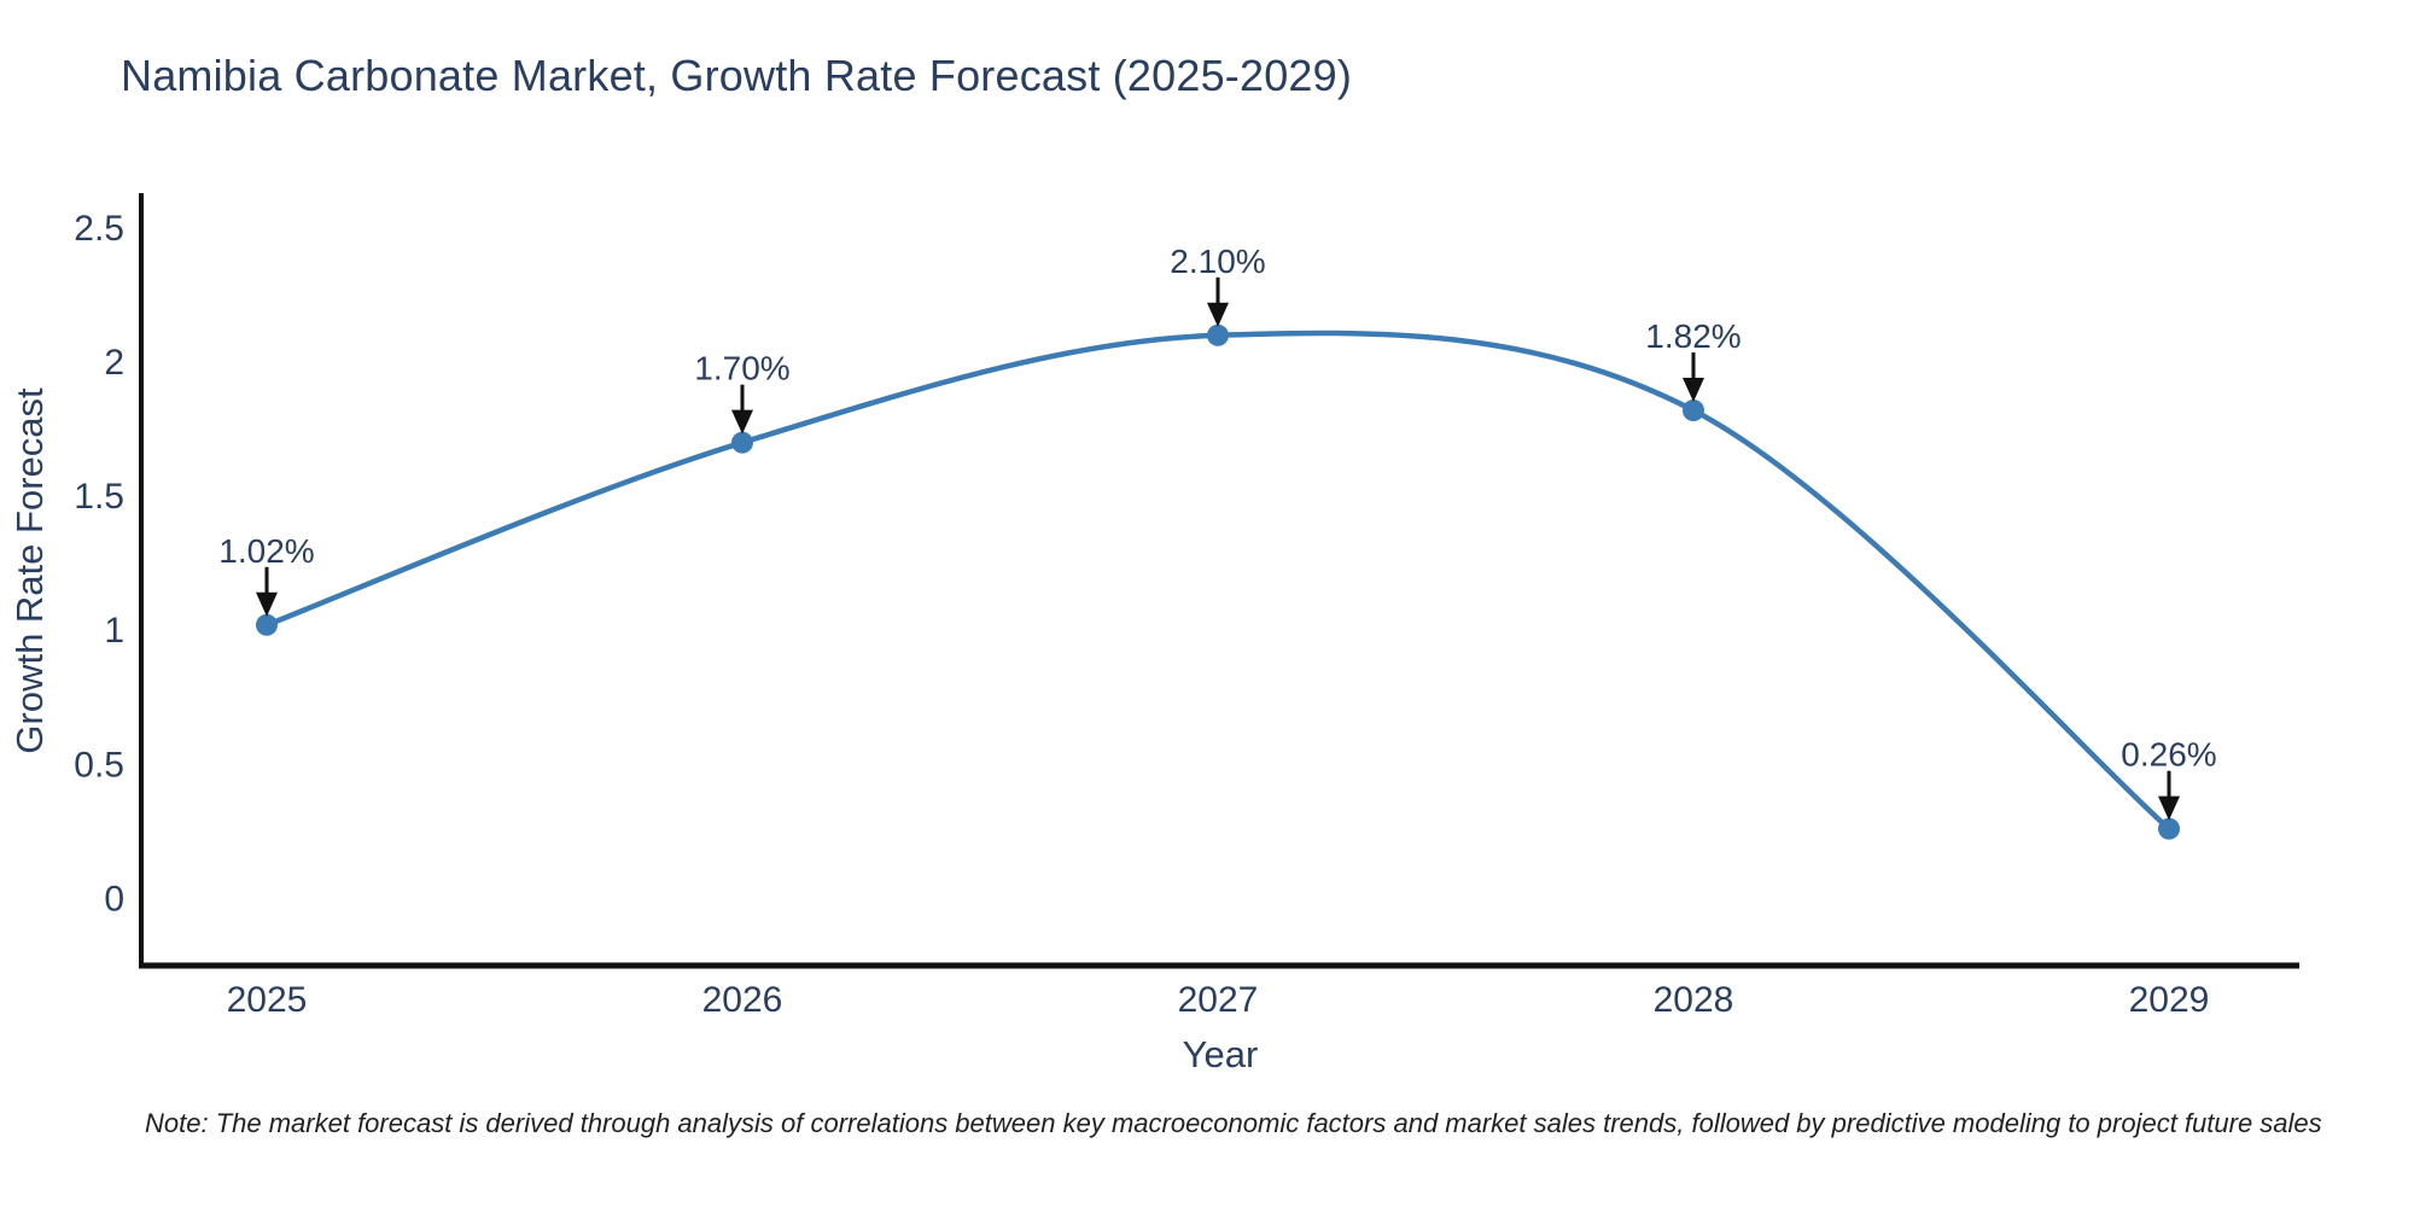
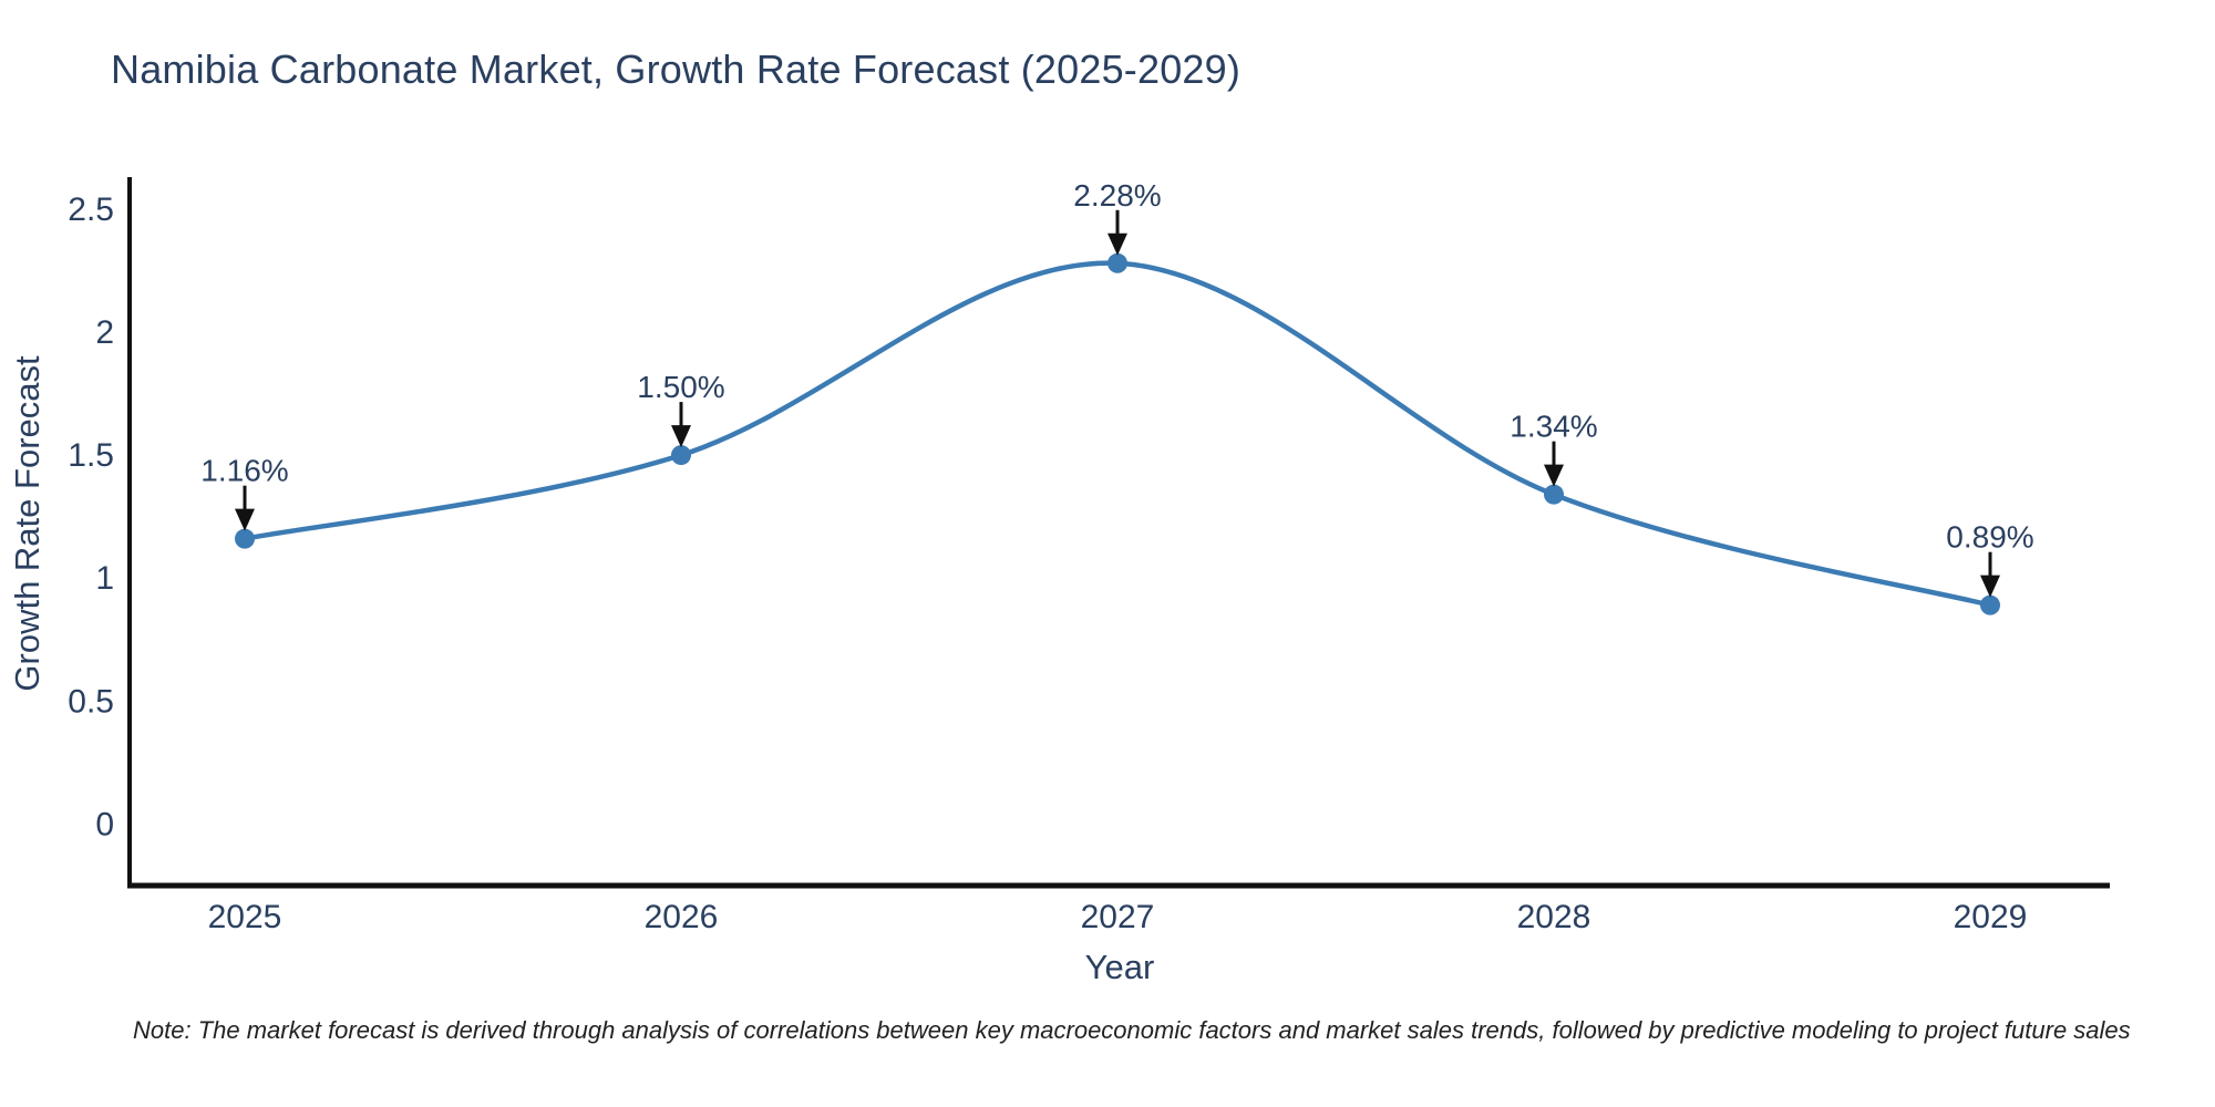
2025: 1.02% -> 1.16%
2026: 1.70% -> 1.50%
2027: 2.10% -> 2.28%
2028: 1.82% -> 1.34%
2029: 0.26% -> 0.89%
